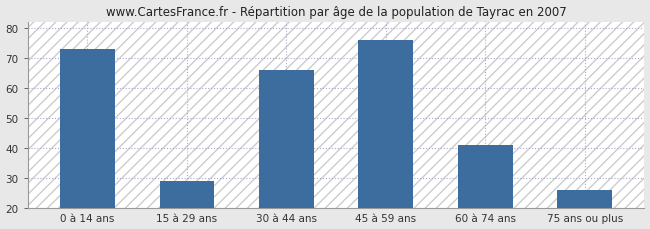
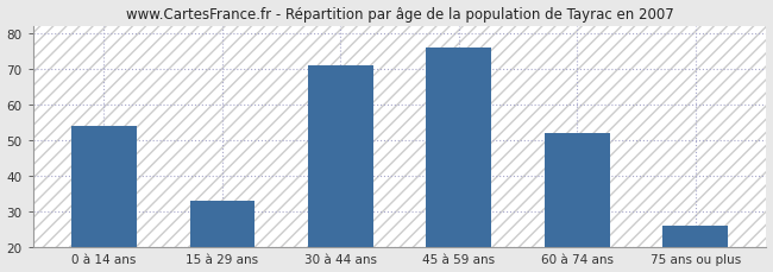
0 à 14 ans: 73 -> 54
15 à 29 ans: 29 -> 33
30 à 44 ans: 66 -> 71
60 à 74 ans: 41 -> 52
